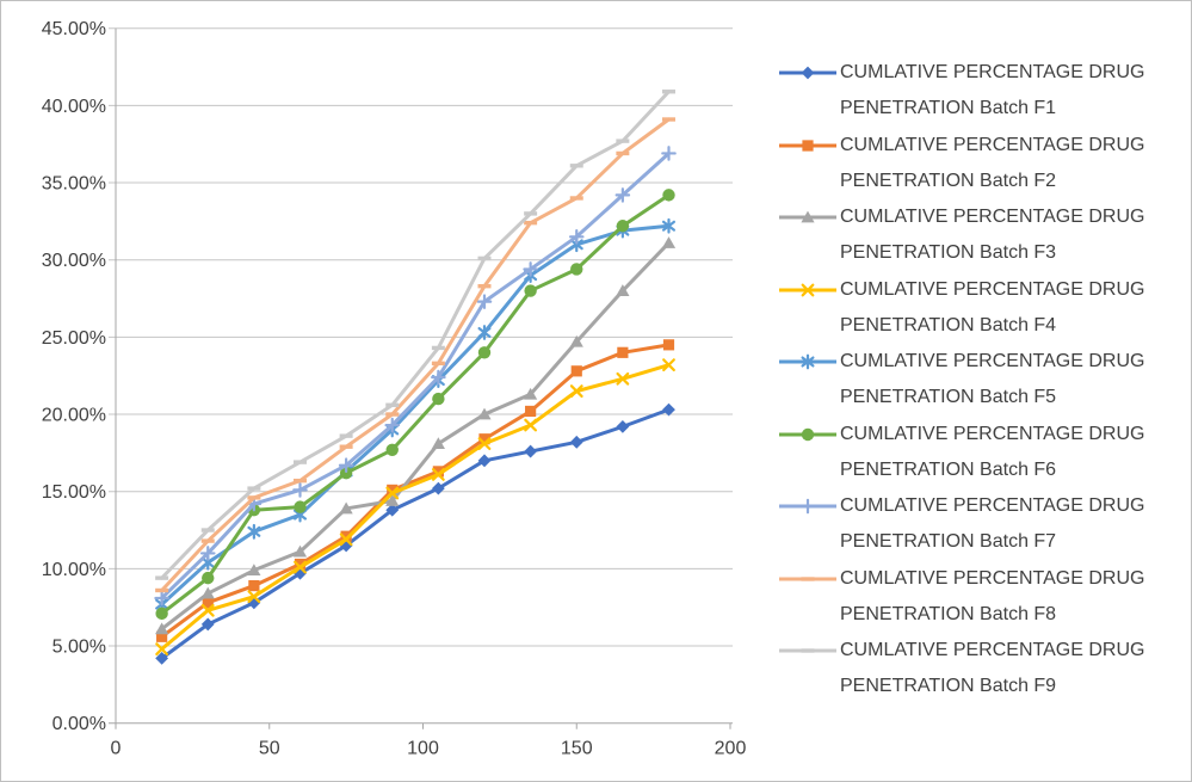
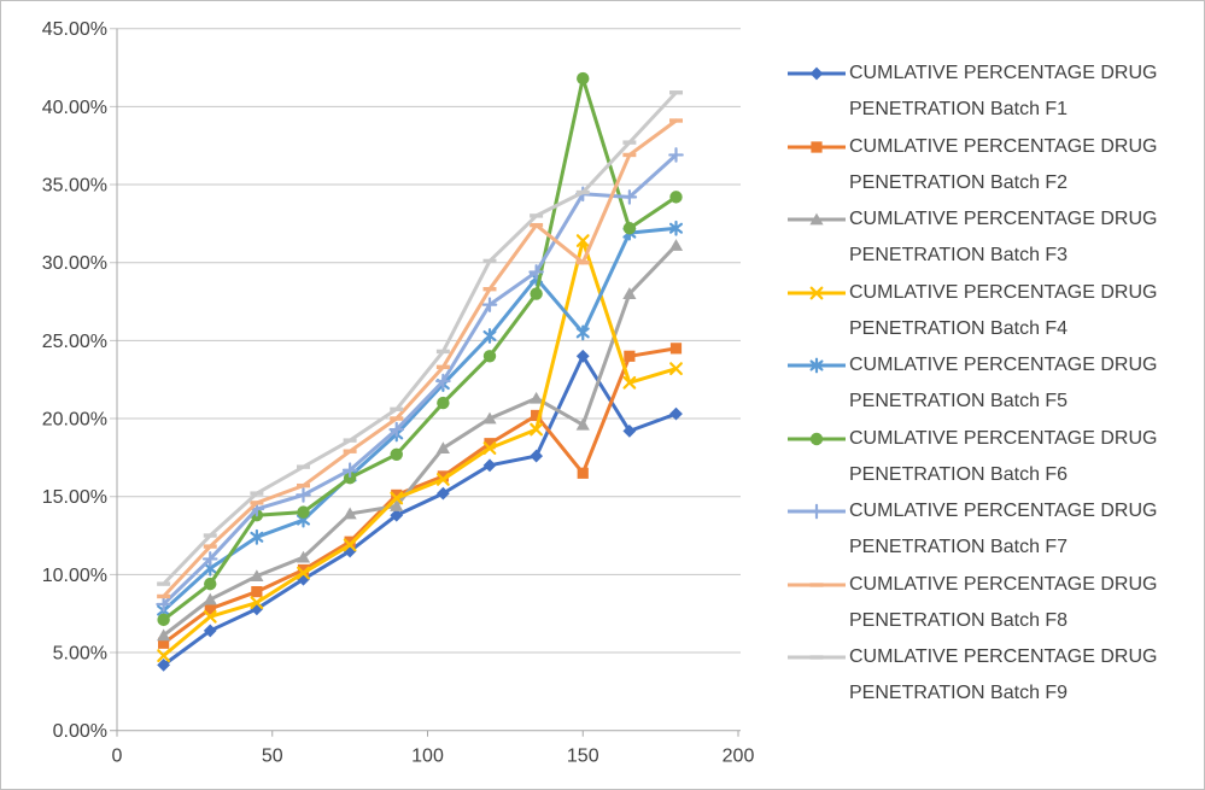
CUMLATIVE PERCENTAGE DRUG PENETRATION Batch F1/150: 18.2% -> 24.0%
CUMLATIVE PERCENTAGE DRUG PENETRATION Batch F2/150: 22.8% -> 16.5%
CUMLATIVE PERCENTAGE DRUG PENETRATION Batch F3/150: 24.7% -> 19.6%
CUMLATIVE PERCENTAGE DRUG PENETRATION Batch F4/150: 21.5% -> 31.4%
CUMLATIVE PERCENTAGE DRUG PENETRATION Batch F5/150: 31.0% -> 25.5%
CUMLATIVE PERCENTAGE DRUG PENETRATION Batch F6/150: 29.4% -> 41.8%
CUMLATIVE PERCENTAGE DRUG PENETRATION Batch F7/150: 31.5% -> 34.4%
CUMLATIVE PERCENTAGE DRUG PENETRATION Batch F8/150: 34.0% -> 30.0%
CUMLATIVE PERCENTAGE DRUG PENETRATION Batch F9/150: 36.1% -> 34.5%
